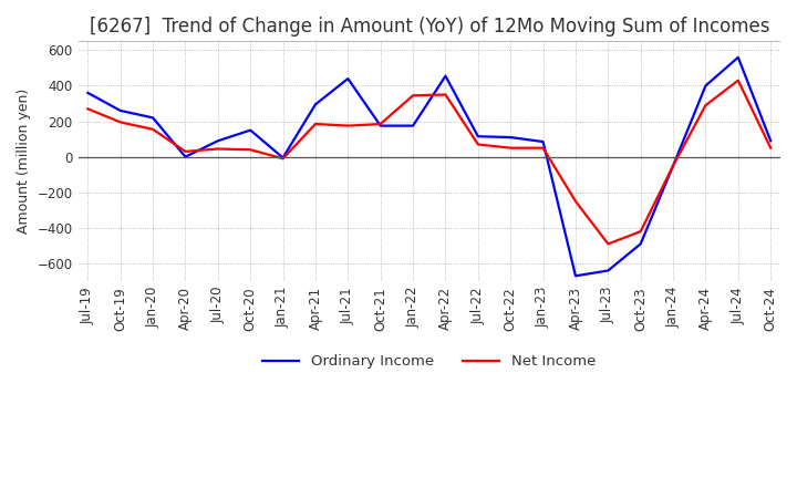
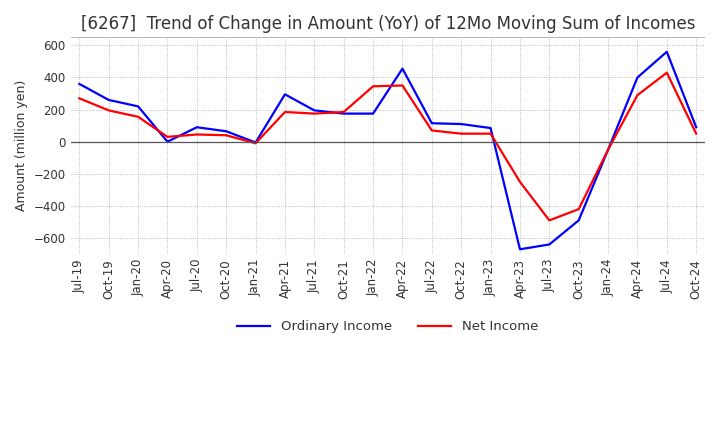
Ordinary Income/Oct-20: 150 -> 60
Ordinary Income/Jul-21: 440 -> 200
